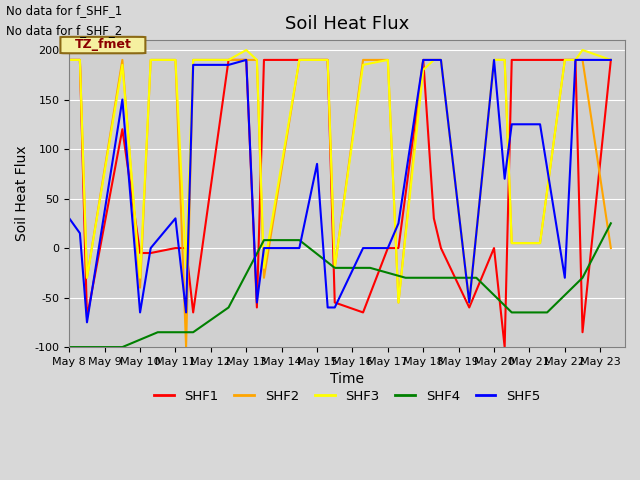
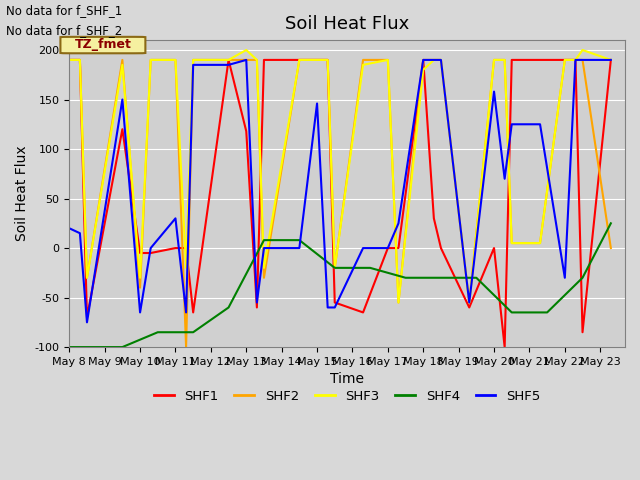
SHF5/May 8: 30 -> 20
SHF1/May 13: 190 -> 118
SHF5/May 15: 85 -> 146
SHF5/May 20: 190 -> 158
